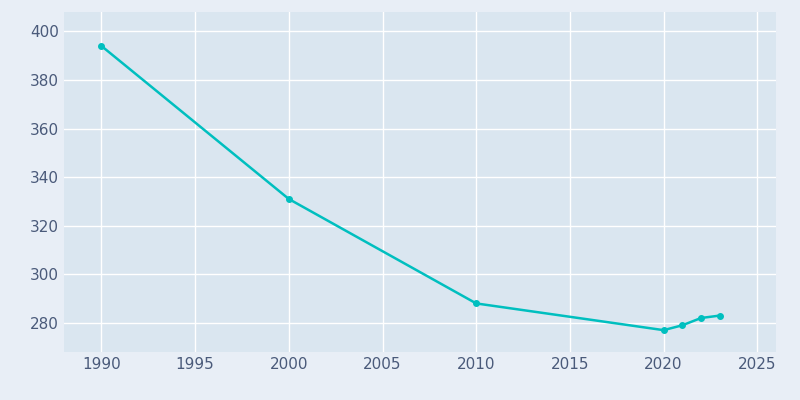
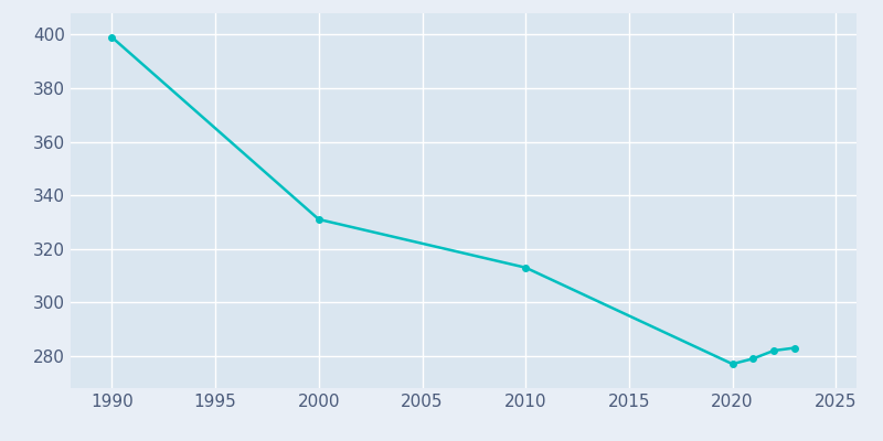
1990: 394 -> 399
2010: 288 -> 313
